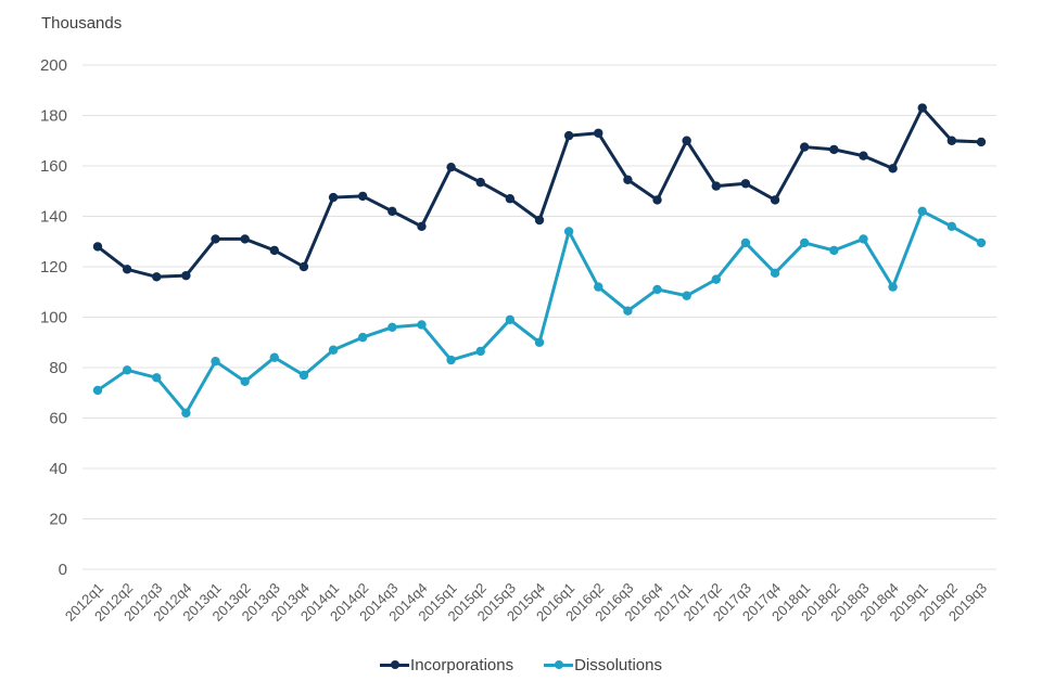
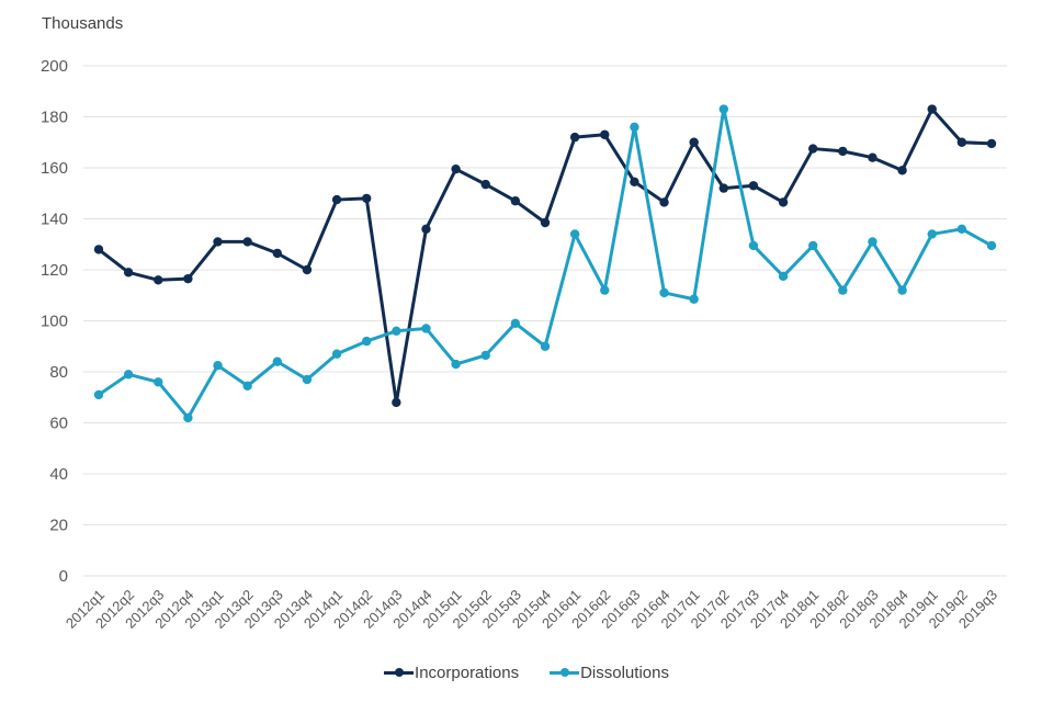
Incorporations/2014q3: 142 -> 68
Dissolutions/2016q3: 102 -> 176
Dissolutions/2017q2: 115 -> 183
Dissolutions/2018q2: 126 -> 112
Dissolutions/2019q1: 142 -> 134
